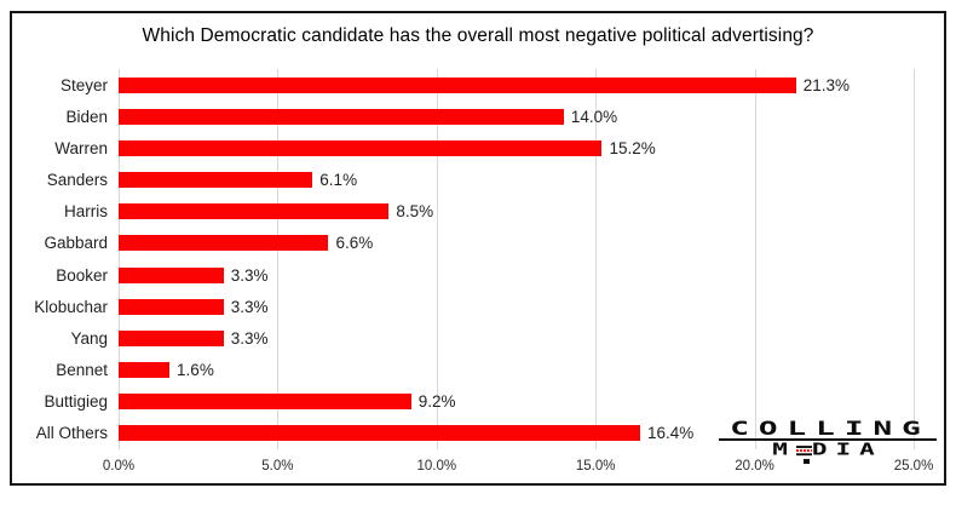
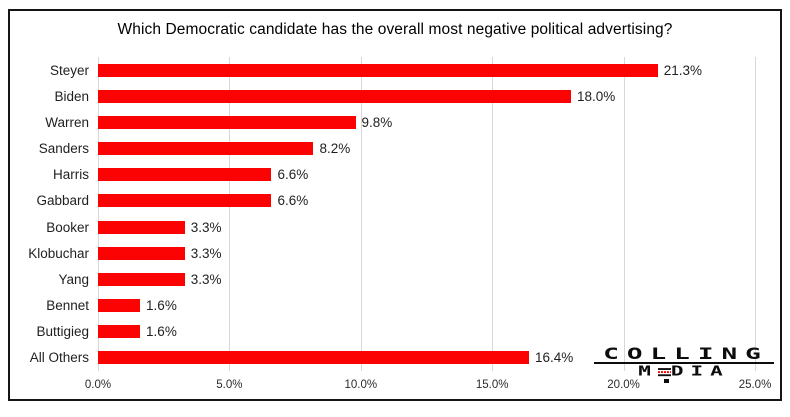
Biden: 14.0% -> 18.0%
Warren: 15.2% -> 9.8%
Sanders: 6.1% -> 8.2%
Harris: 8.5% -> 6.6%
Buttigieg: 9.2% -> 1.6%
